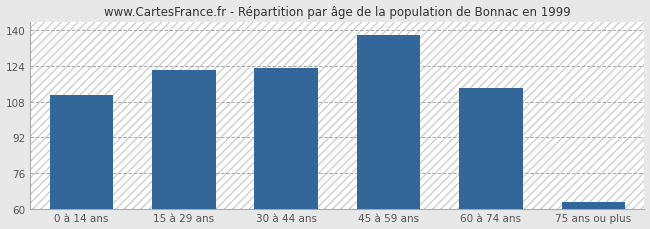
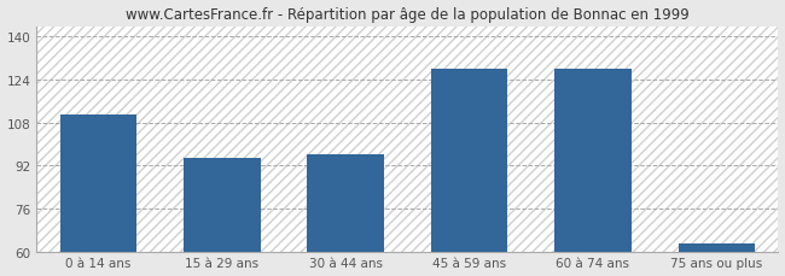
15 à 29 ans: 122 -> 95
30 à 44 ans: 123 -> 96
45 à 59 ans: 138 -> 128
60 à 74 ans: 114 -> 128
